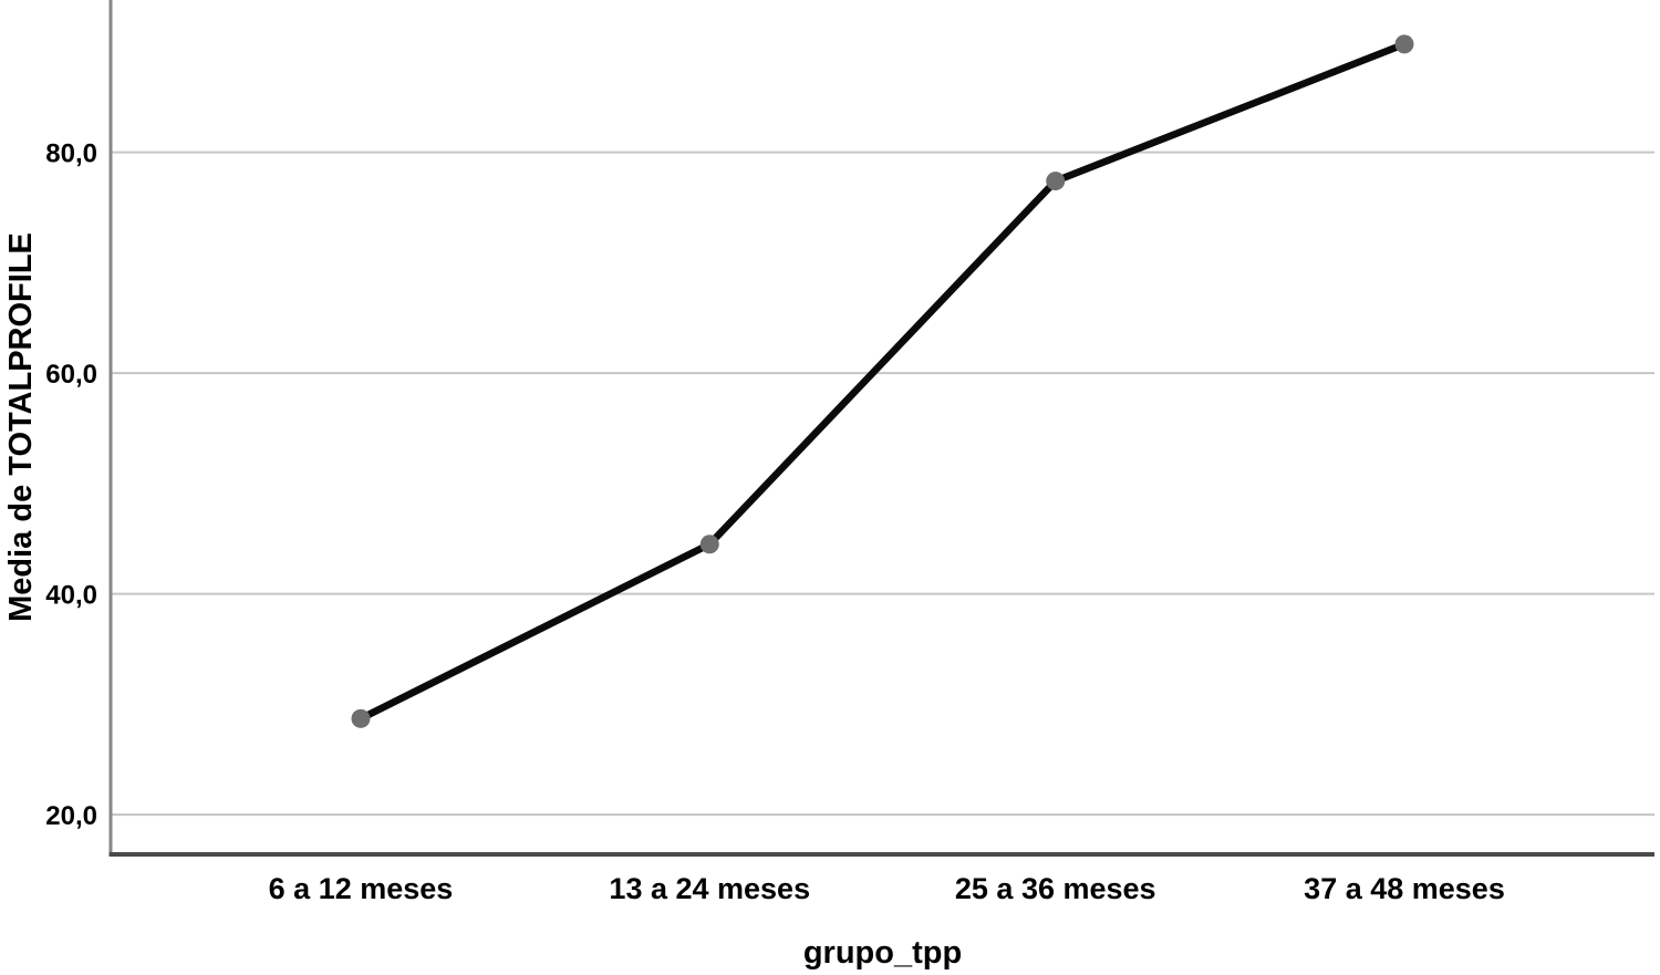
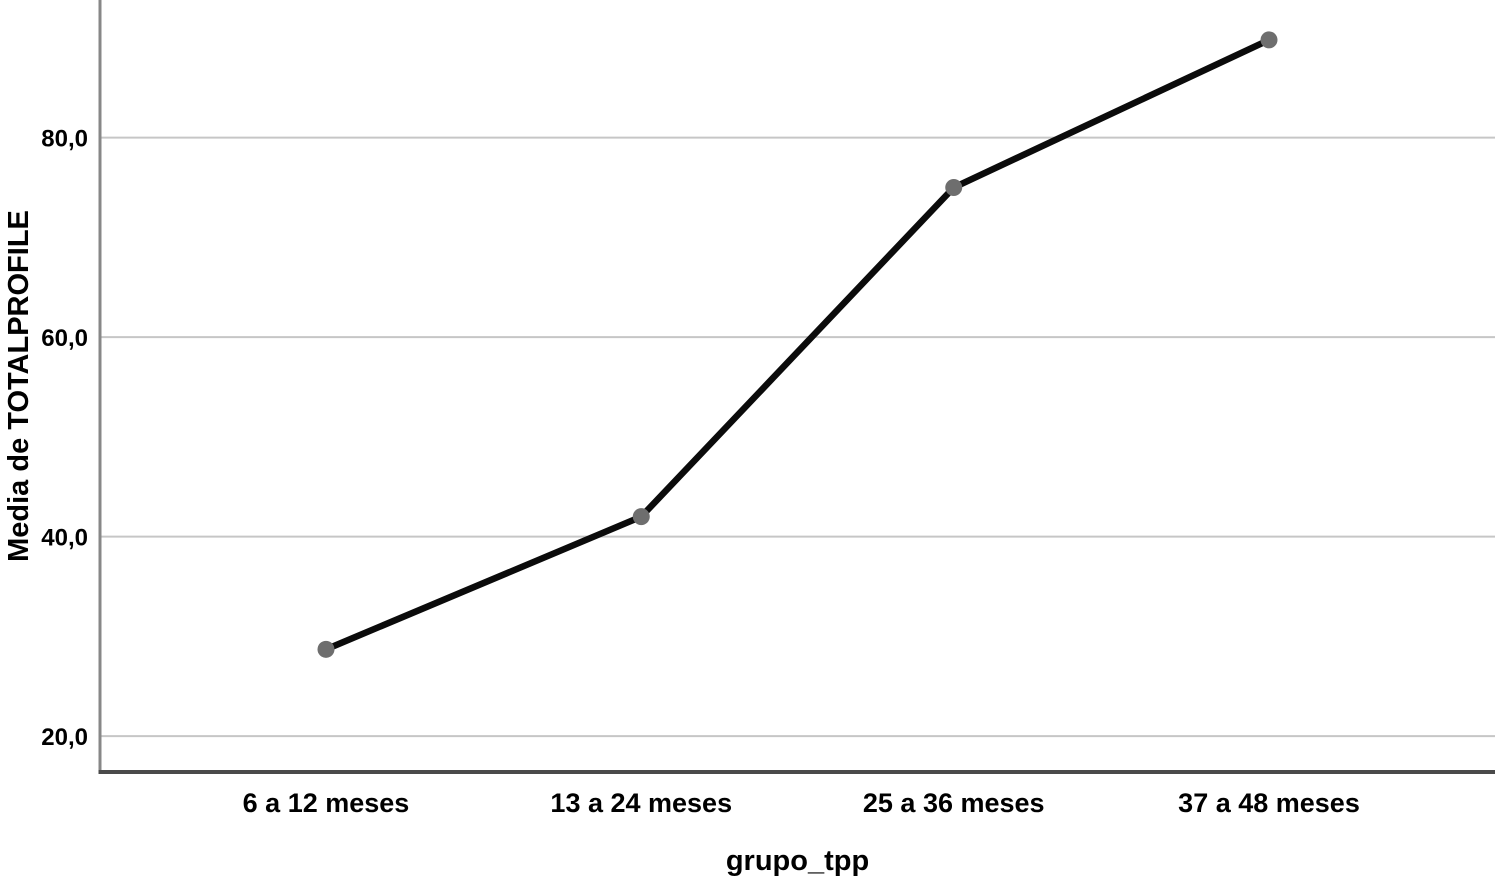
13 a 24 meses: 44 -> 42
25 a 36 meses: 77 -> 75
